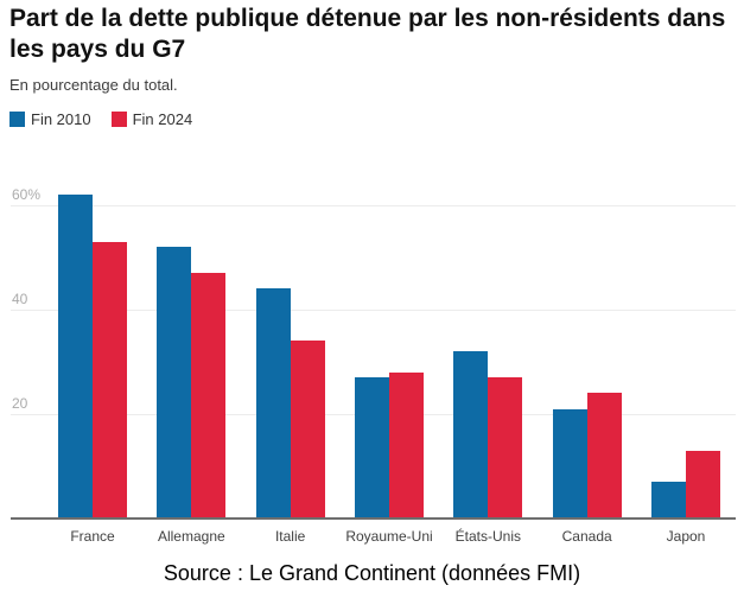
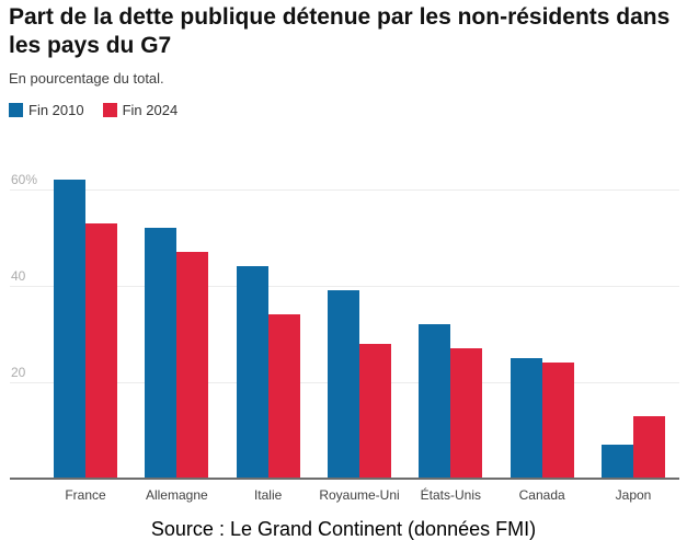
Fin 2010/Royaume-Uni: 27% -> 39%
Fin 2010/Canada: 21% -> 25%
